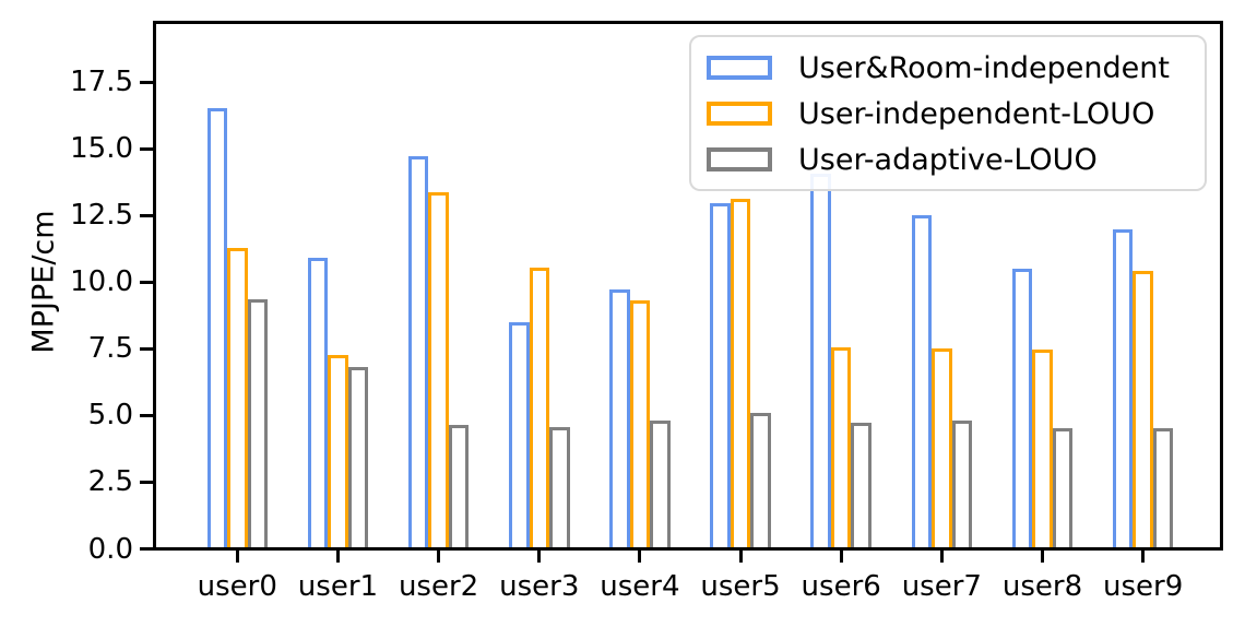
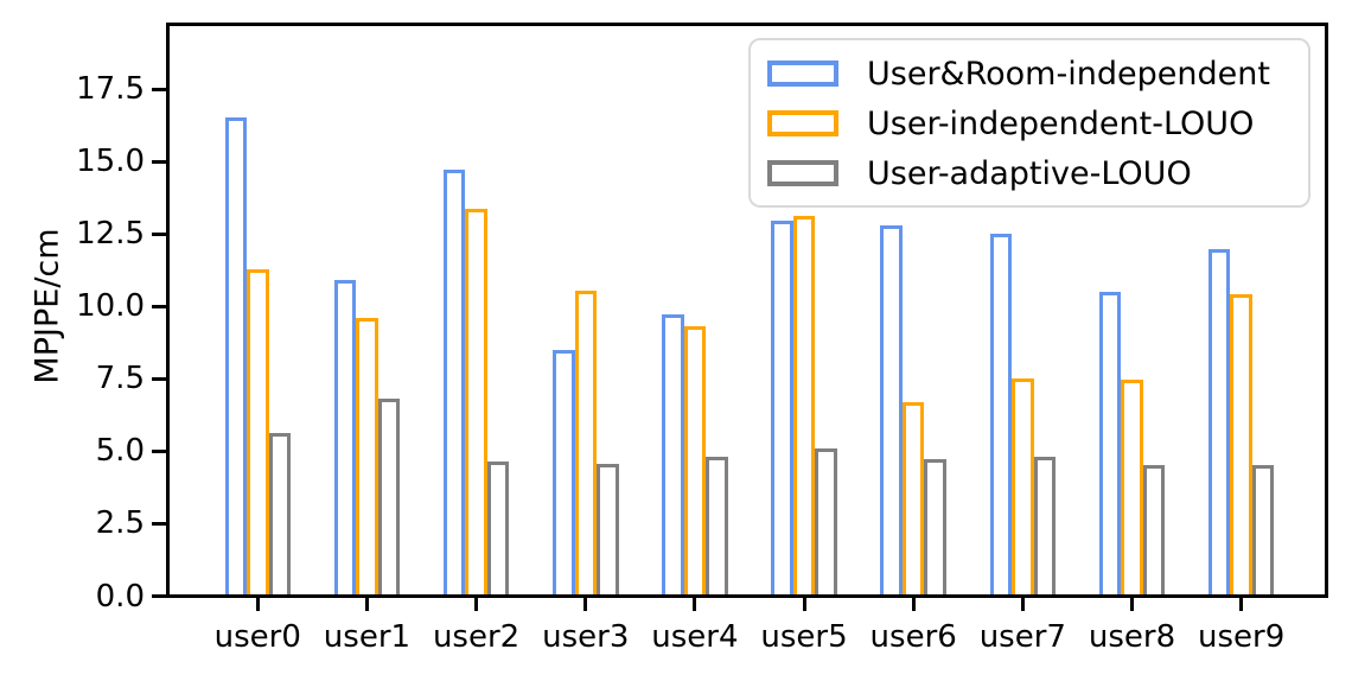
User-adaptive-LOUO/user0: 9.3 -> 5.5
User-independent-LOUO/user1: 7.2 -> 9.6
User&Room-independent/user6: 14.0 -> 12.8
User-independent-LOUO/user6: 7.5 -> 6.7
